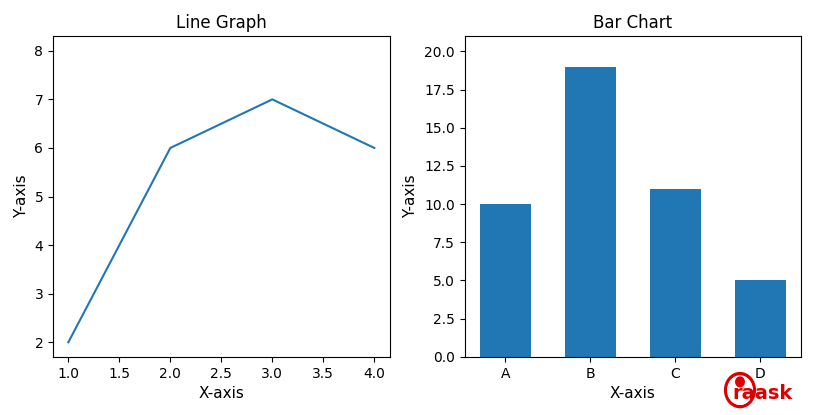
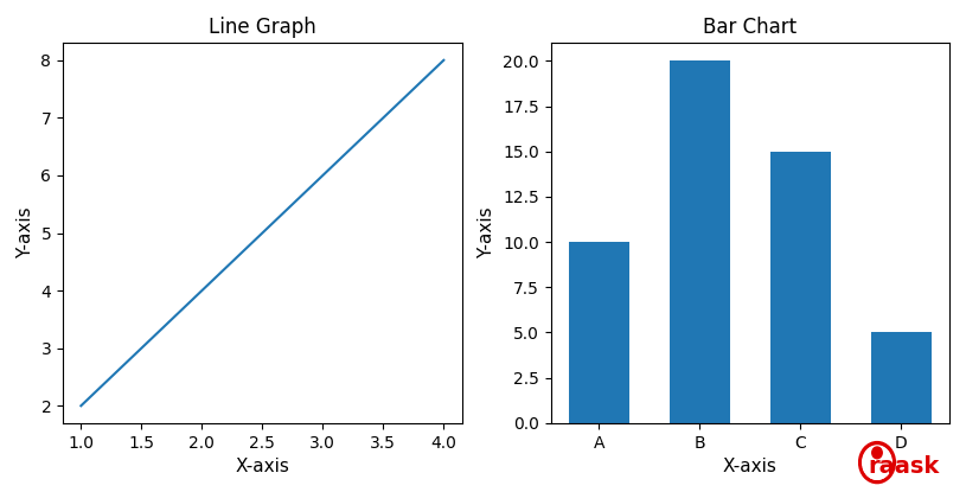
Line Graph/2.0: 6 -> 4
Line Graph/3.0: 7 -> 6
Line Graph/4.0: 6 -> 8
Bar Chart/B: 19 -> 20
Bar Chart/C: 11 -> 15
